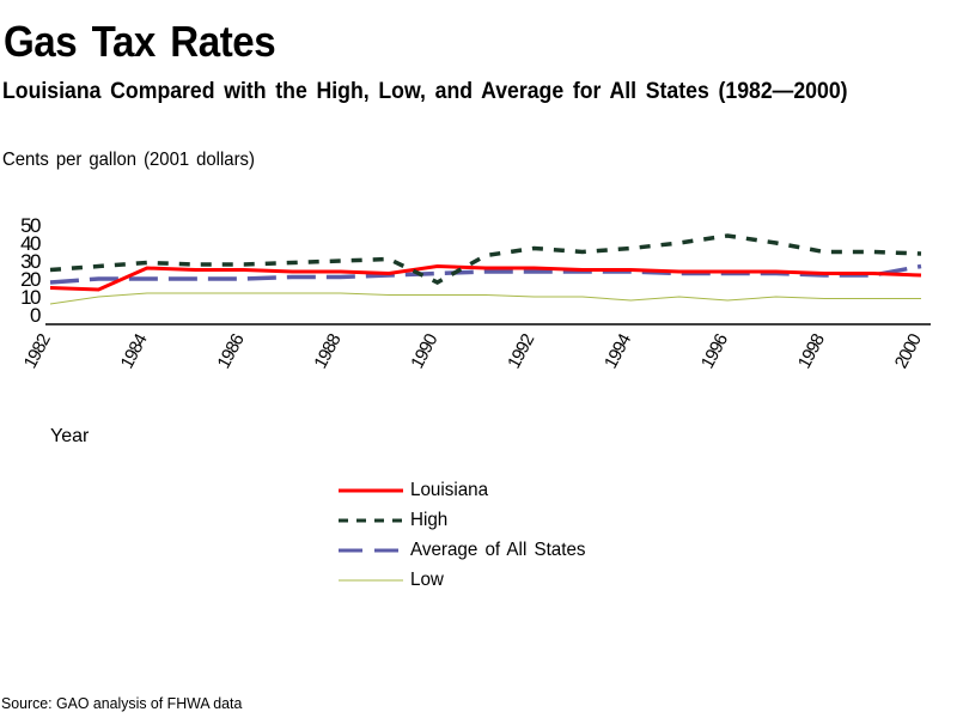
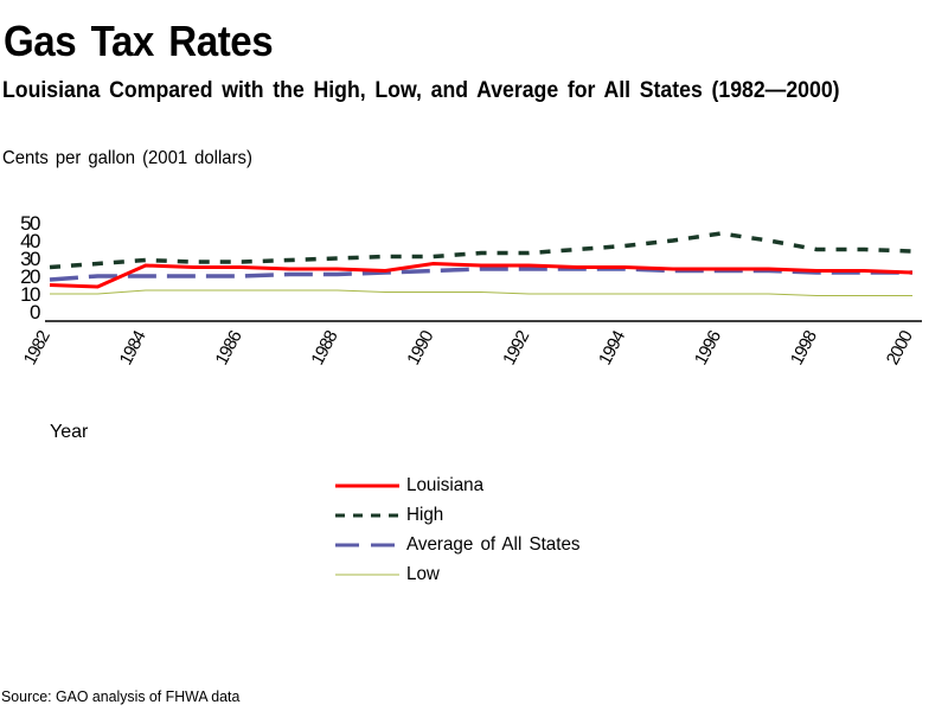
Low/1982: 6 -> 10
High/1990: 18 -> 31
High/1992: 37 -> 33
Low/1994: 8 -> 10
Low/1996: 8 -> 10
Average of All States/2000: 27 -> 22
